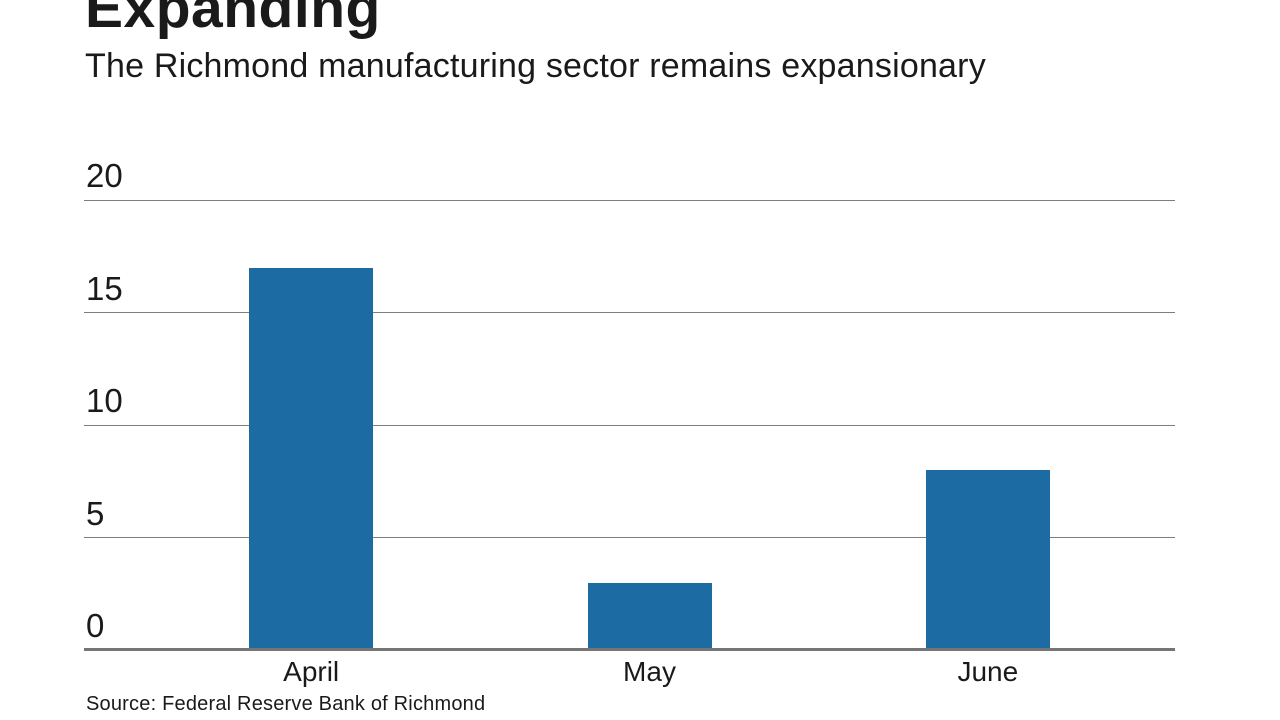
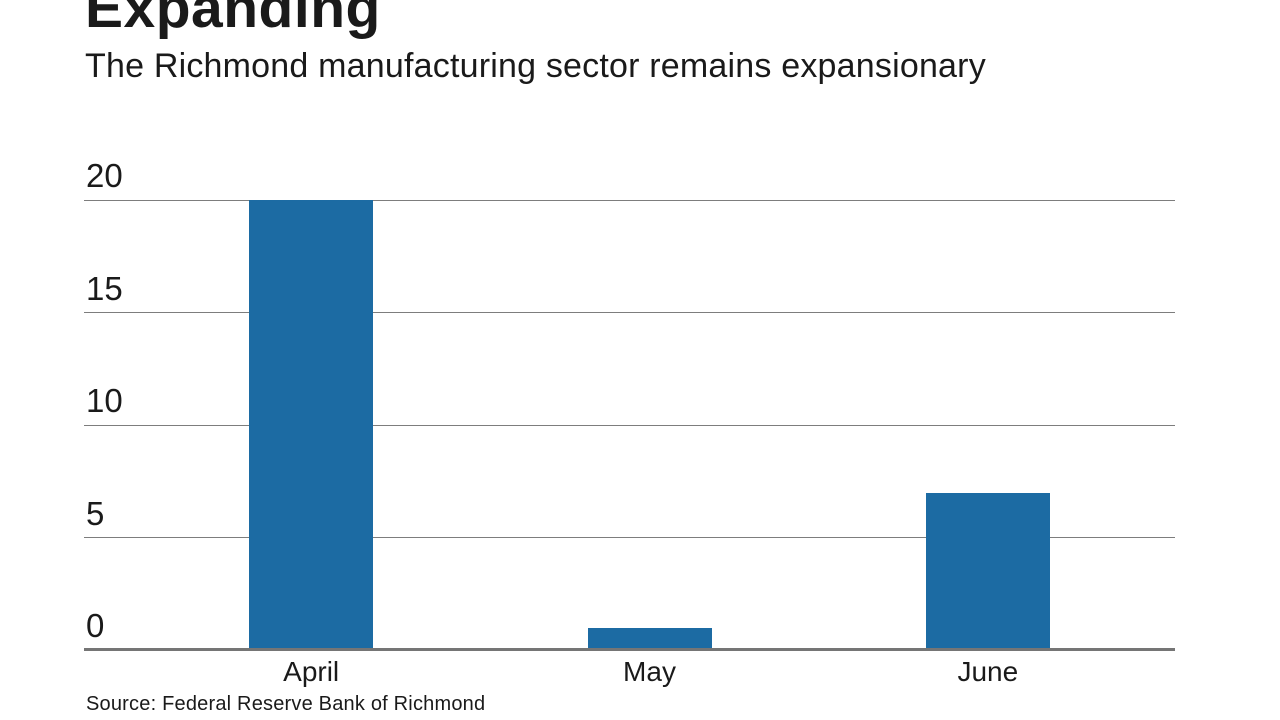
April: 17 -> 20
May: 3 -> 1
June: 8 -> 7
